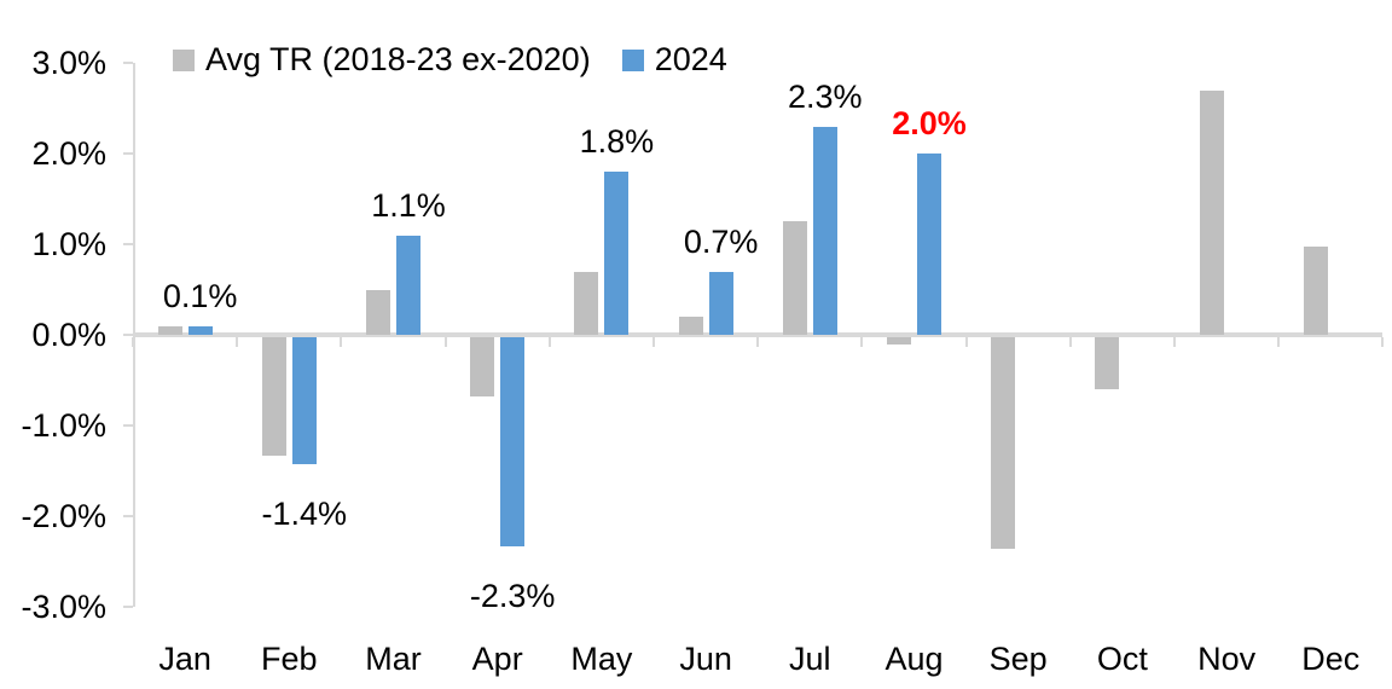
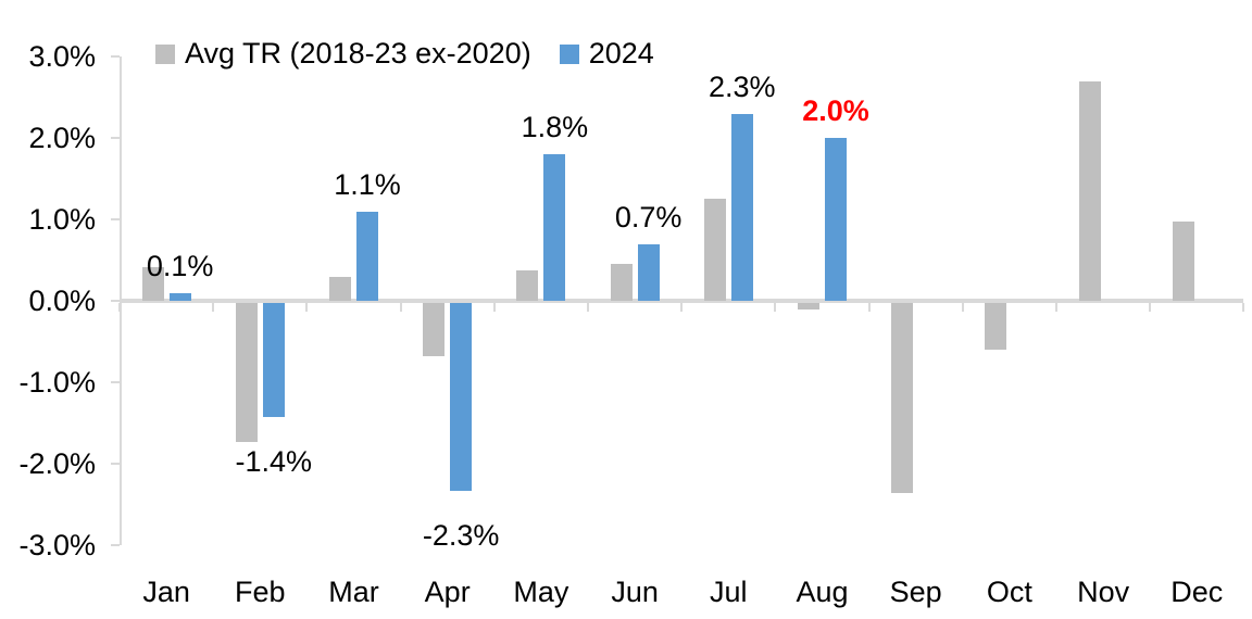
Avg TR (2018-23 ex-2020)/Jan: 0.1% -> 0.4%
Avg TR (2018-23 ex-2020)/Feb: -1.3% -> -1.7%
Avg TR (2018-23 ex-2020)/Mar: 0.5% -> 0.3%
Avg TR (2018-23 ex-2020)/May: 0.7% -> 0.4%
Avg TR (2018-23 ex-2020)/Jun: 0.2% -> 0.5%
